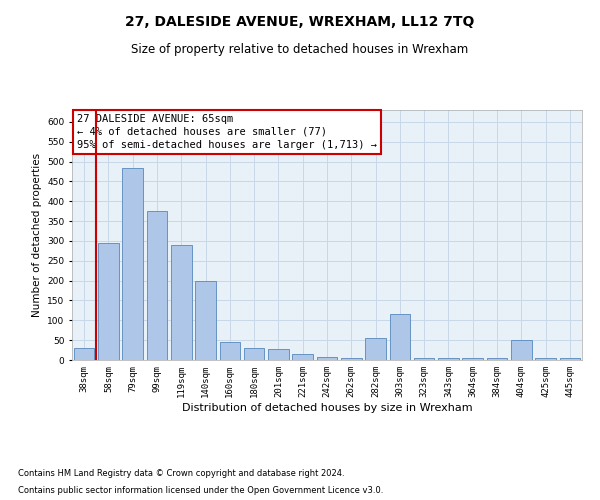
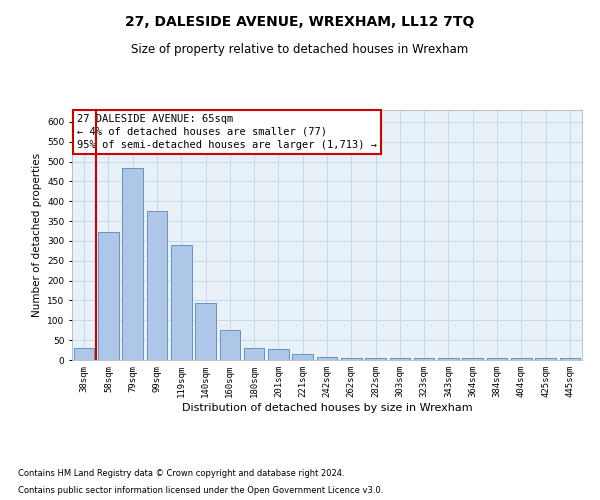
58sqm: 295 -> 323
140sqm: 200 -> 144
160sqm: 45 -> 76
282sqm: 55 -> 5
303sqm: 115 -> 5
404sqm: 50 -> 5
